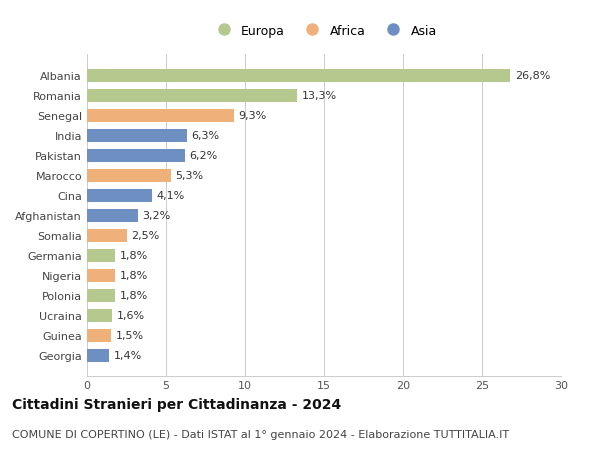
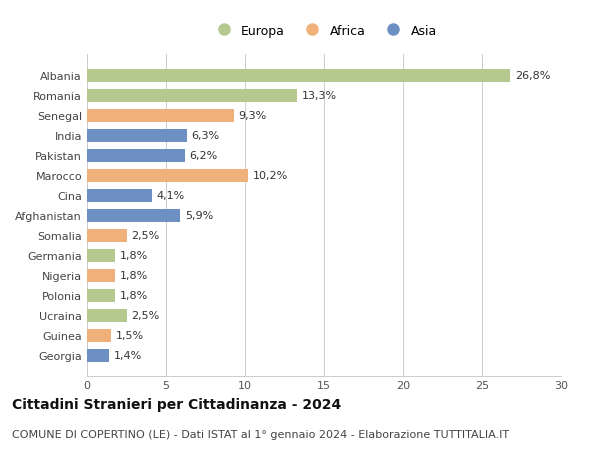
Marocco: 5,3% -> 10,2%
Afghanistan: 3,2% -> 5,9%
Ucraina: 1,6% -> 2,5%
